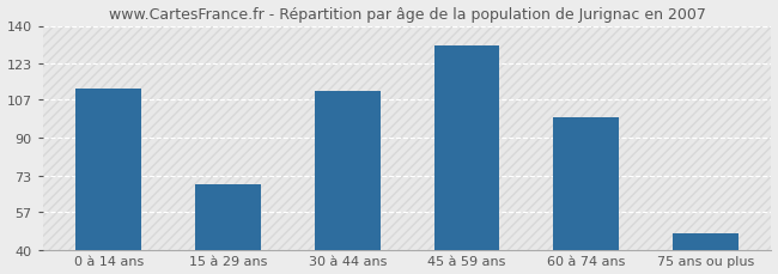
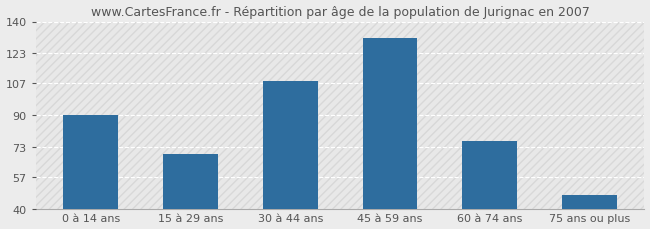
0 à 14 ans: 112 -> 90
30 à 44 ans: 111 -> 108
60 à 74 ans: 99 -> 76
